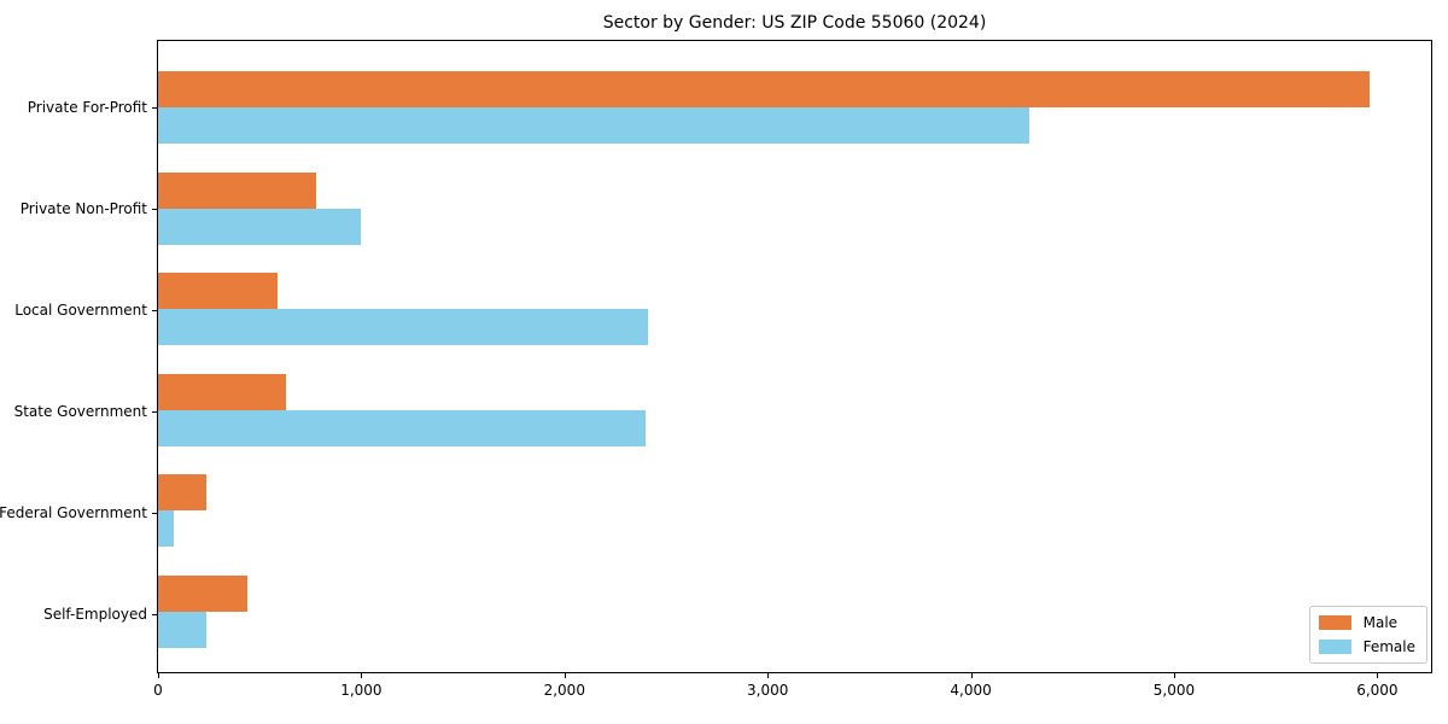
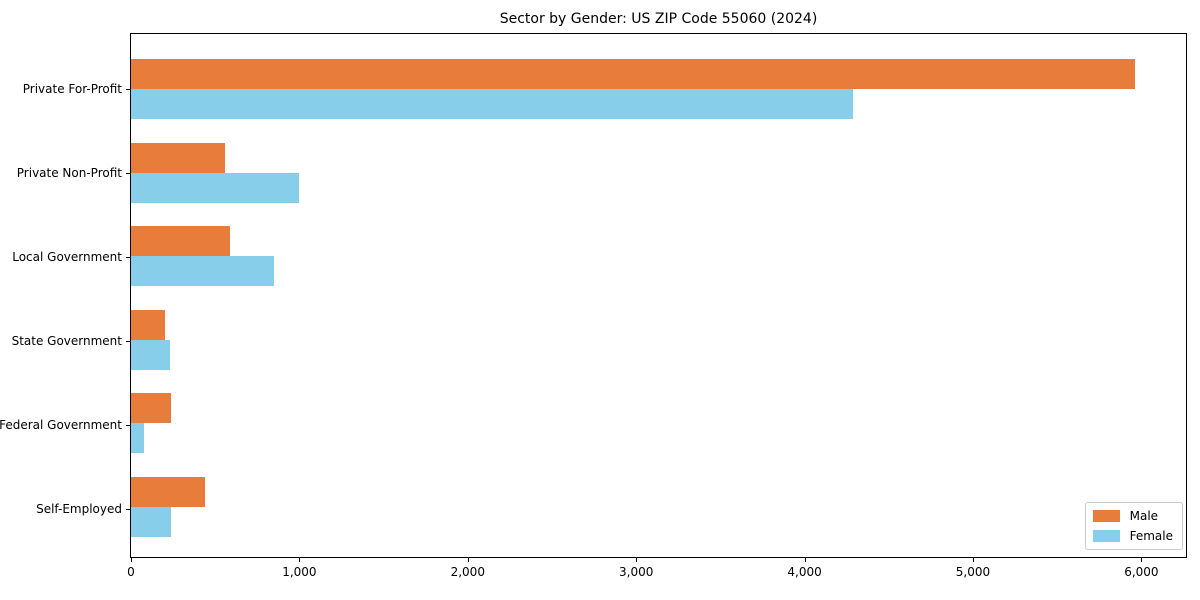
Male/Private Non-Profit: 780 -> 560
Female/Local Government: 2410 -> 850
Male/State Government: 630 -> 200
Female/State Government: 2400 -> 230
